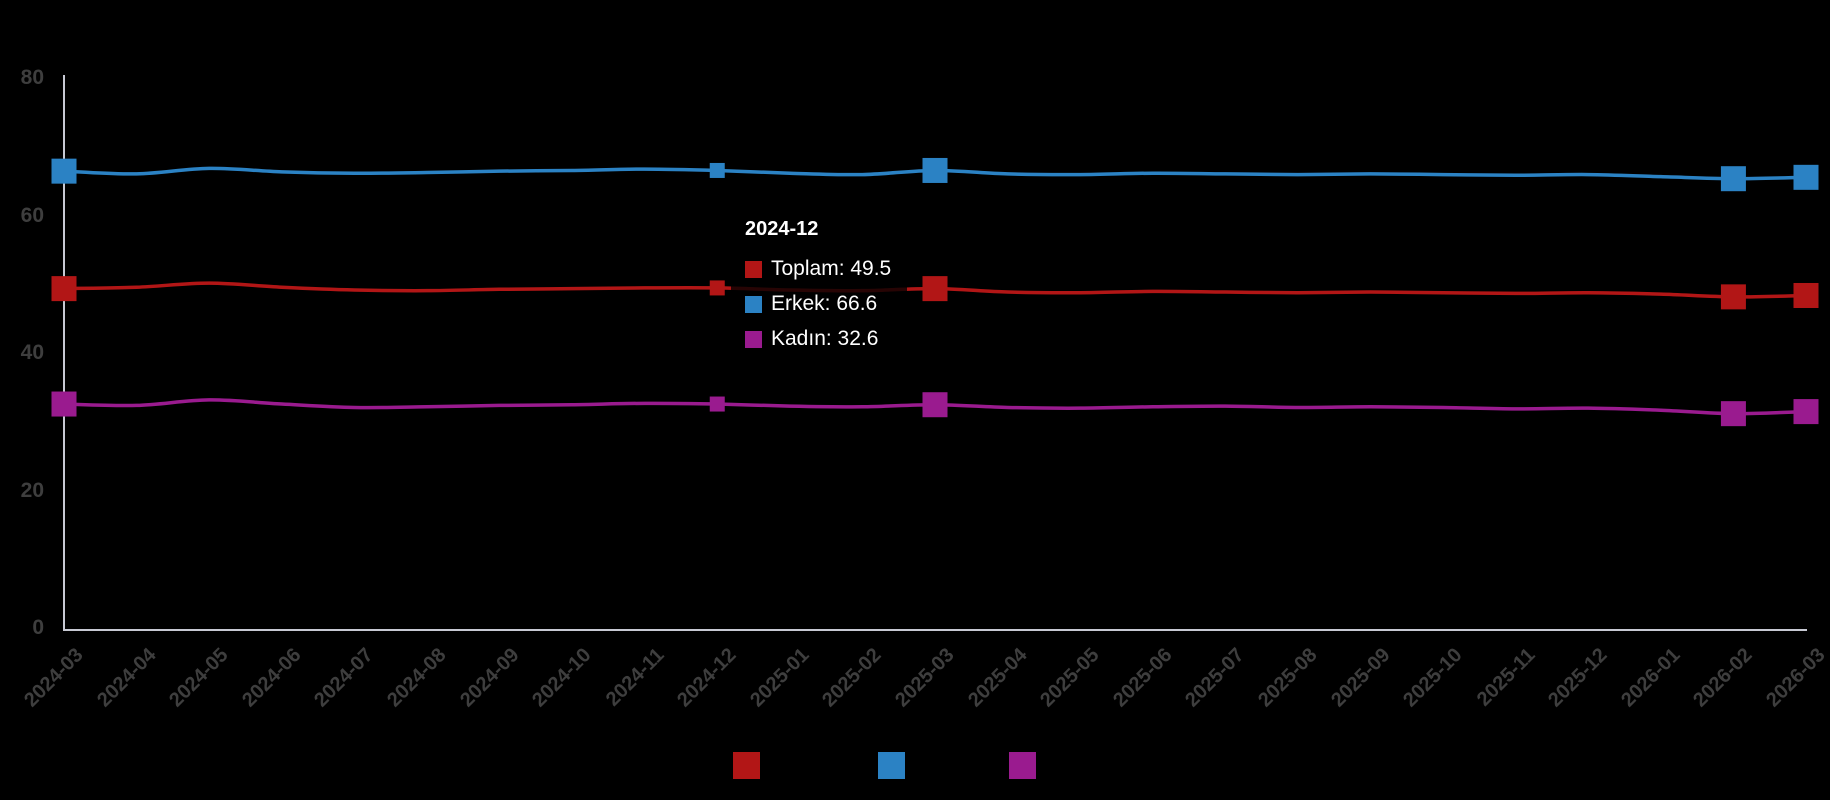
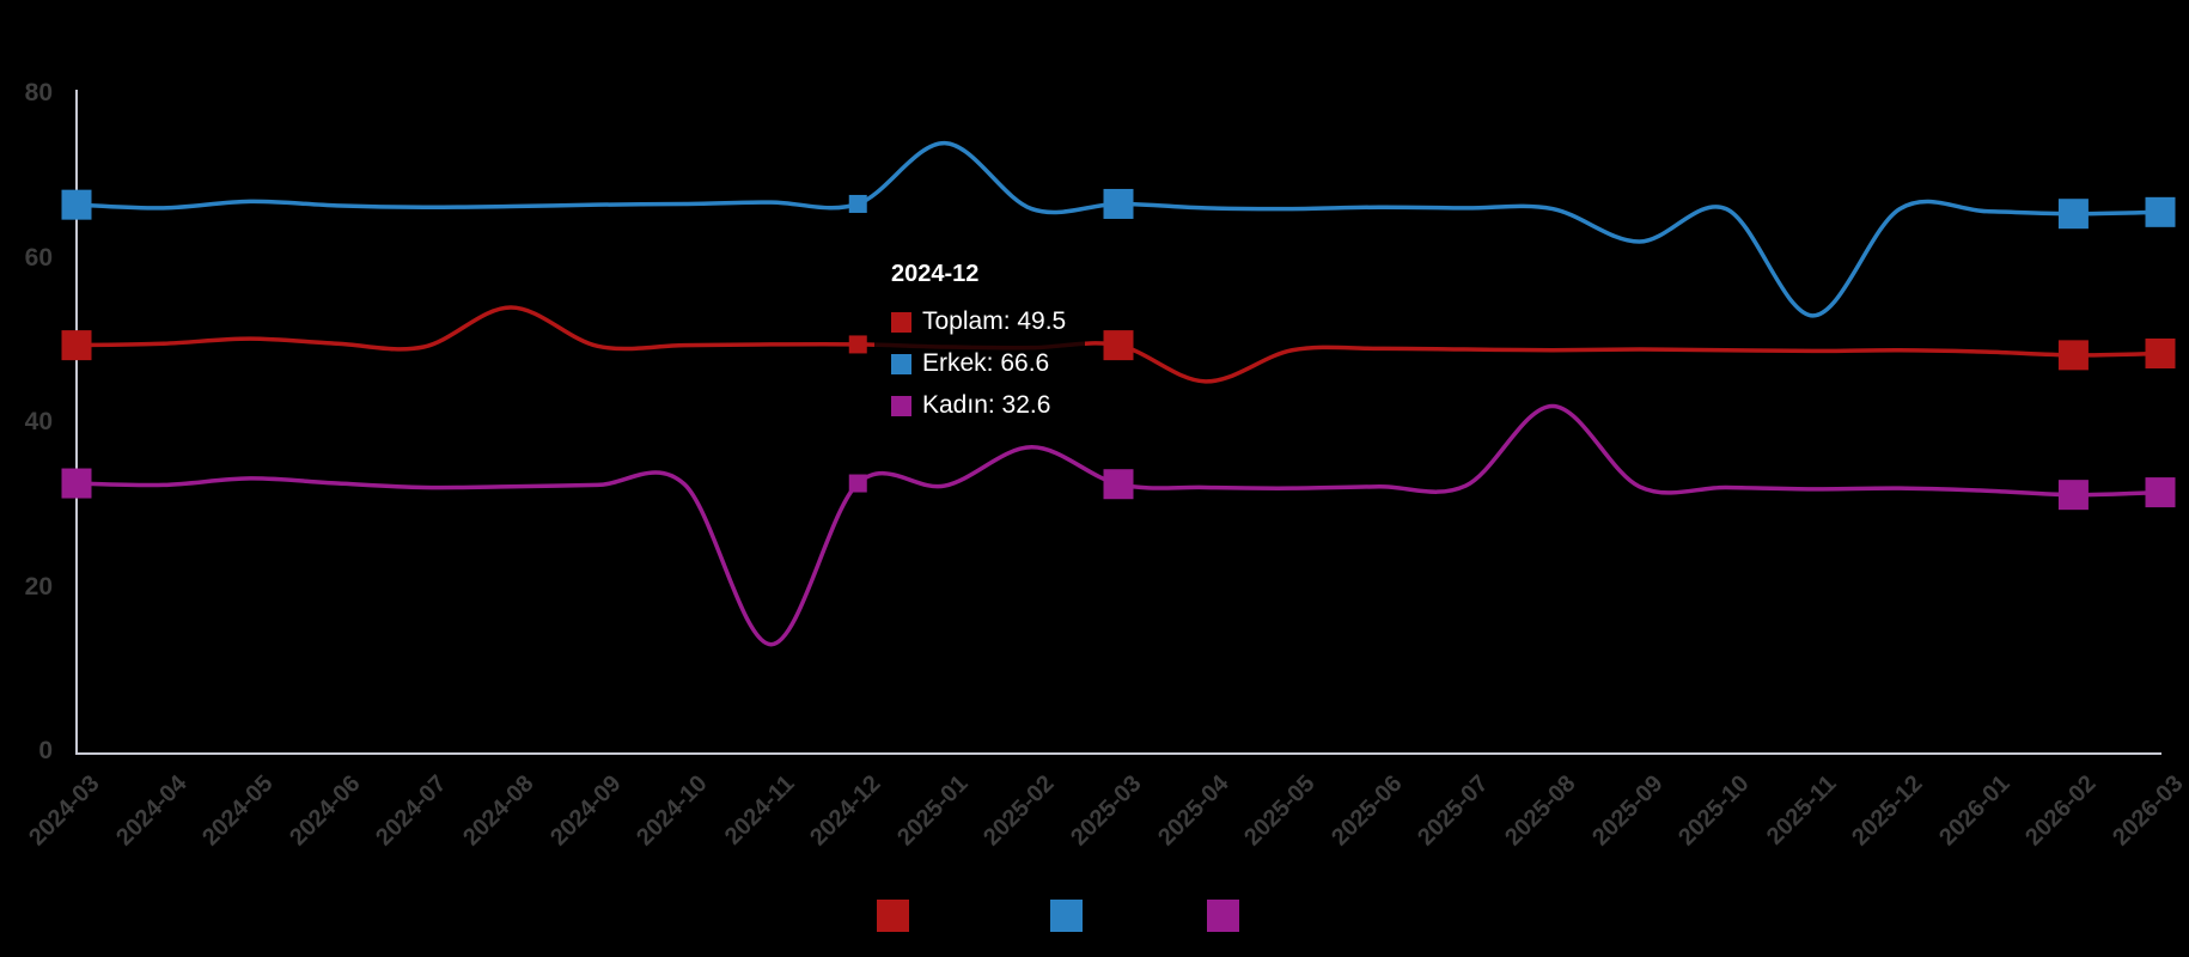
Toplam/2024-08: 49 -> 54
Kadın/2024-11: 33 -> 13
Erkek/2025-01: 66 -> 74
Kadın/2025-02: 32 -> 37
Toplam/2025-04: 49 -> 45
Kadın/2025-08: 32 -> 42
Erkek/2025-09: 66 -> 62
Erkek/2025-11: 66 -> 53
